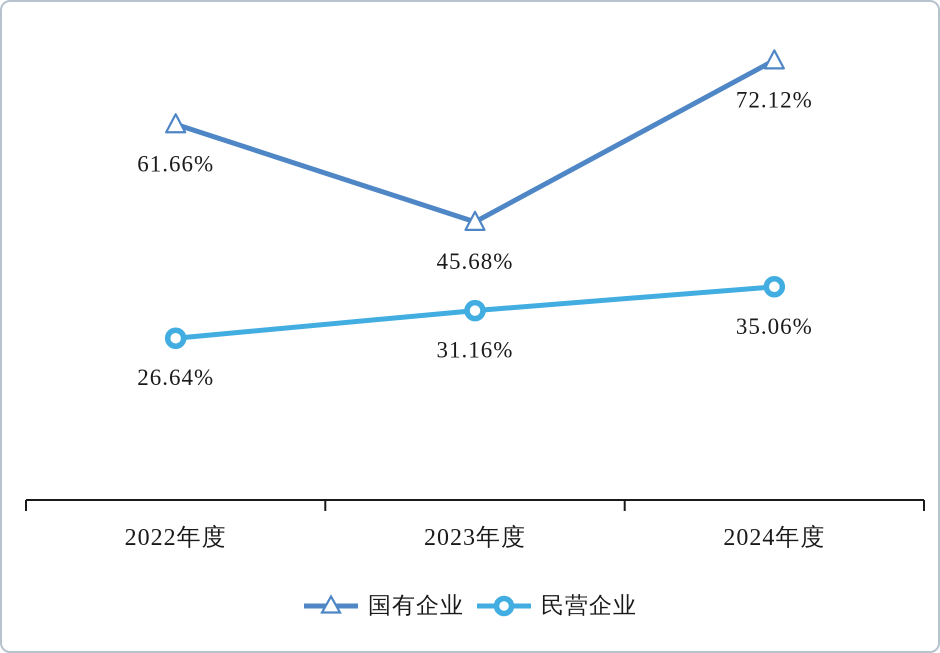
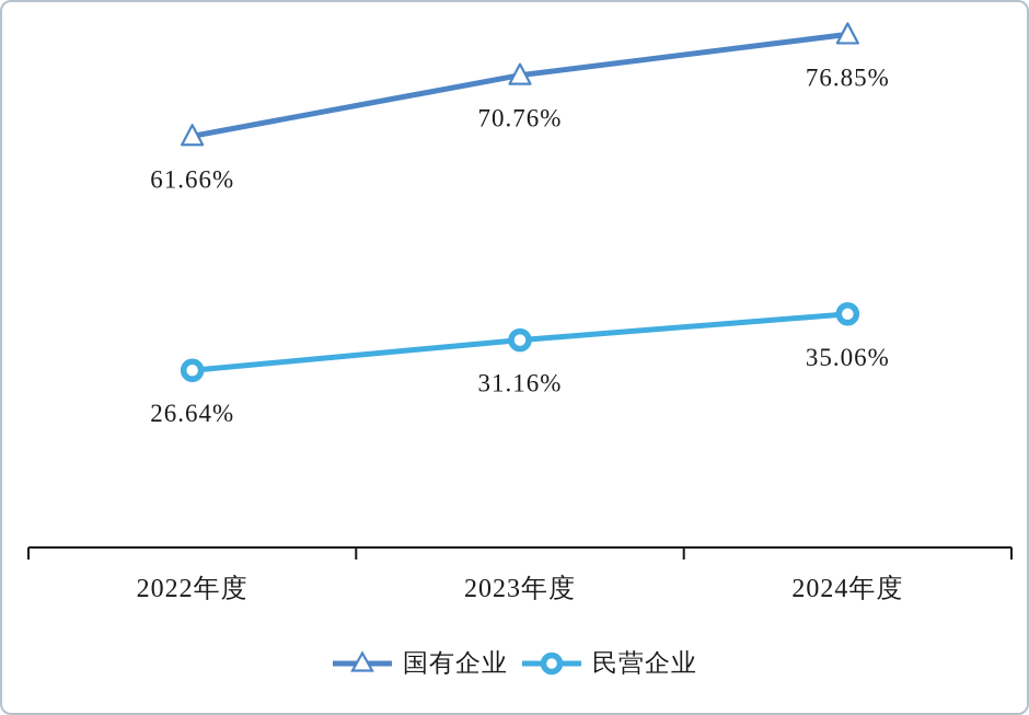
国有企业/2023年度: 45.68% -> 70.76%
国有企业/2024年度: 72.12% -> 76.85%
